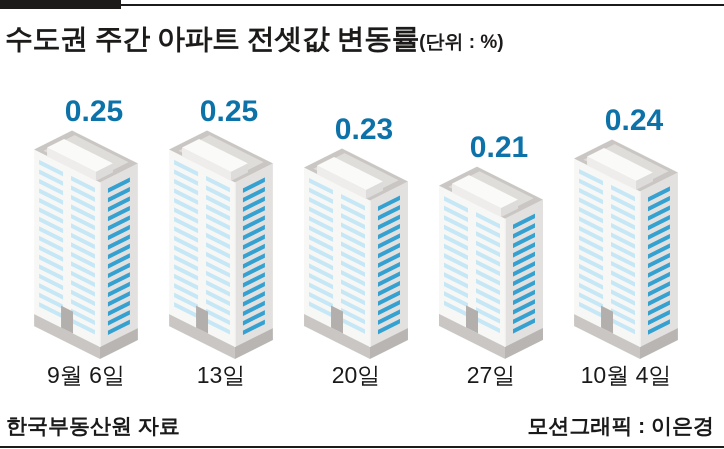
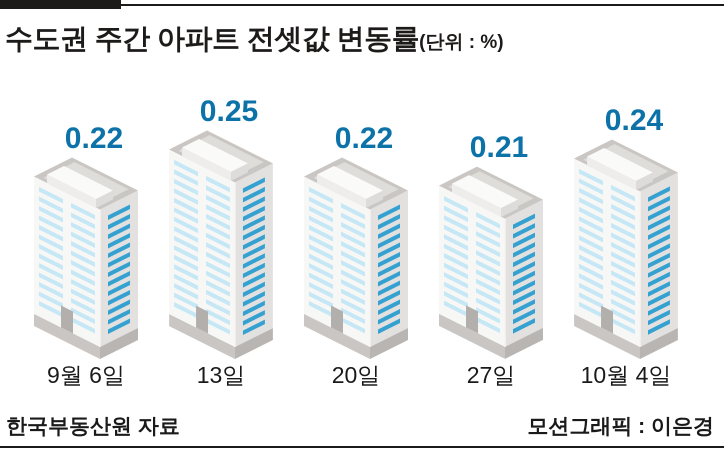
9월 6일: 0.25 -> 0.22
20일: 0.23 -> 0.22
